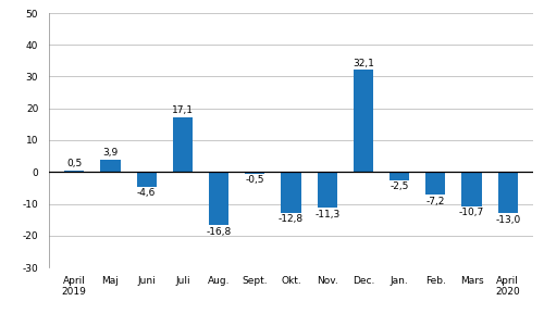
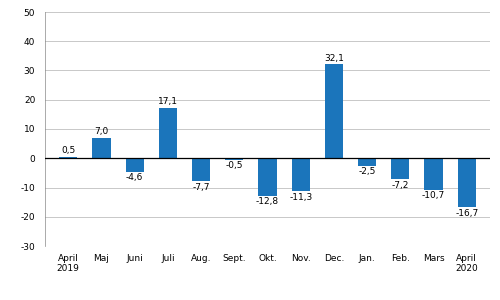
Maj: 3,9 -> 7,0
Aug.: -16,8 -> -7,7
April 2020: -13,0 -> -16,7
